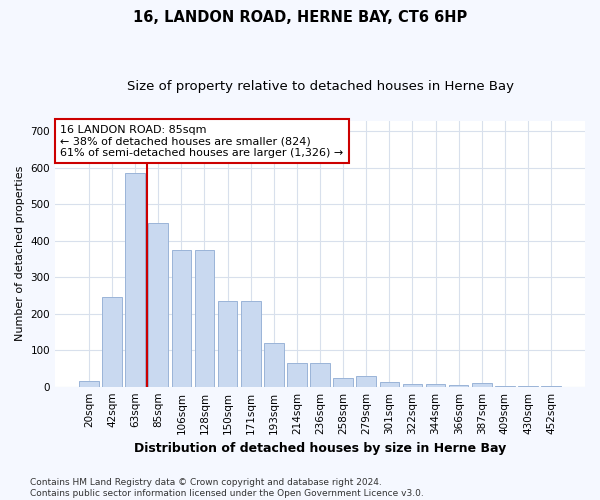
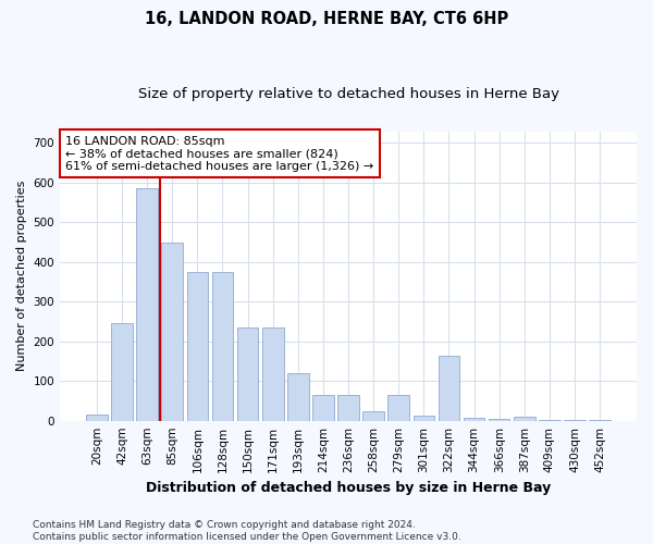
279sqm: 28 -> 65
322sqm: 8 -> 165
